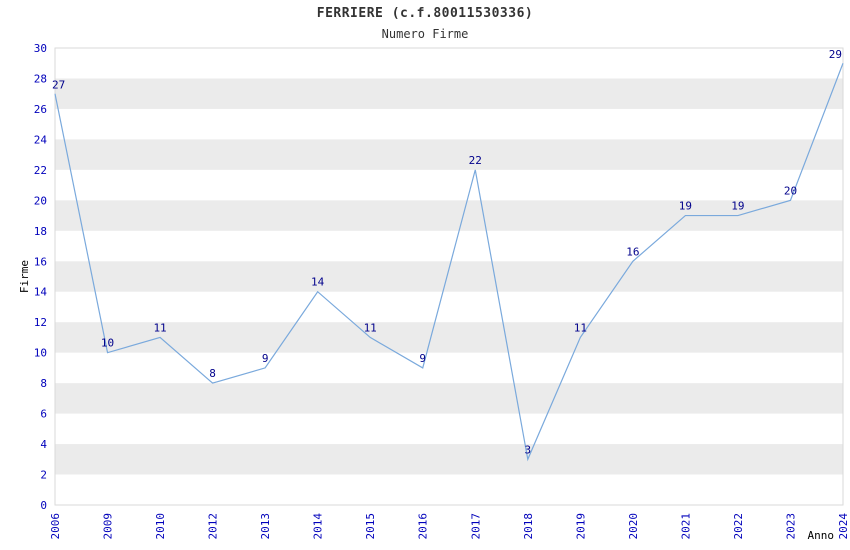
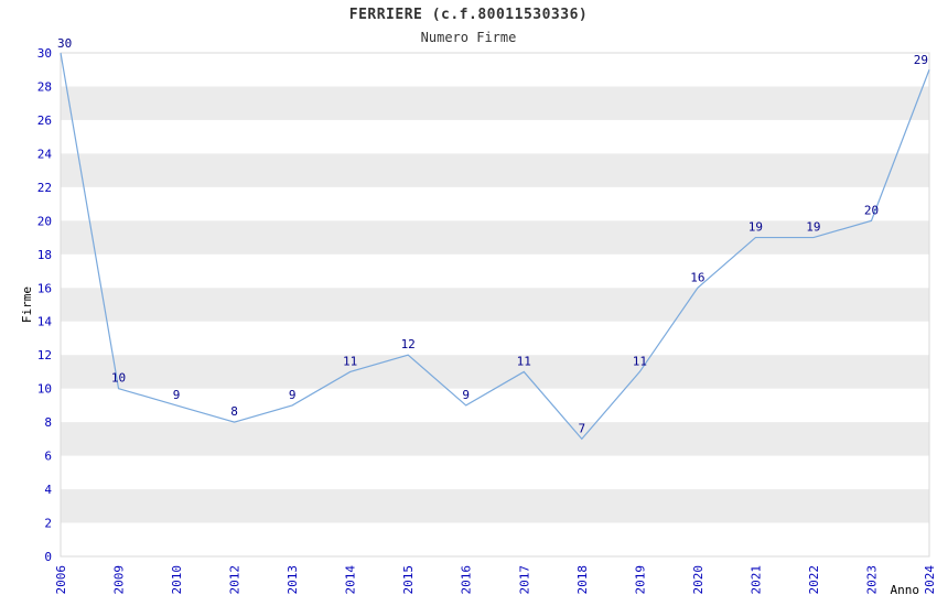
2006: 27 -> 30
2010: 11 -> 9
2014: 14 -> 11
2015: 11 -> 12
2017: 22 -> 11
2018: 3 -> 7
